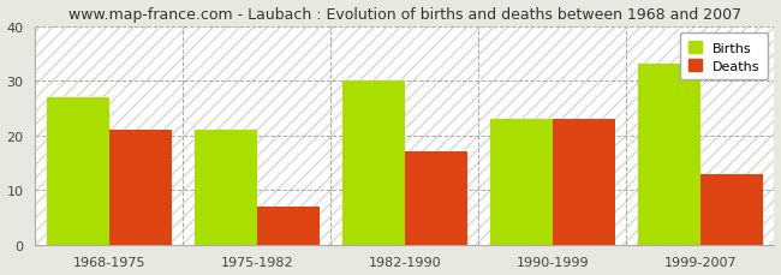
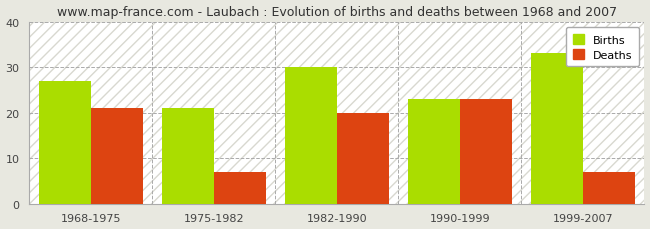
Deaths/1982-1990: 17 -> 20
Deaths/1999-2007: 13 -> 7
